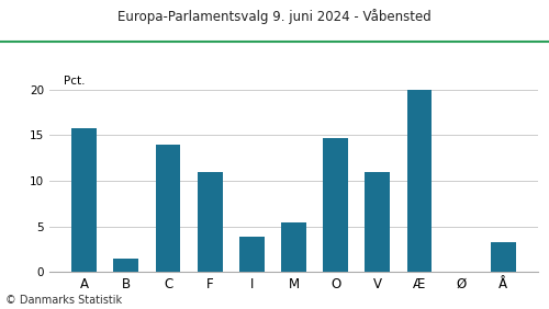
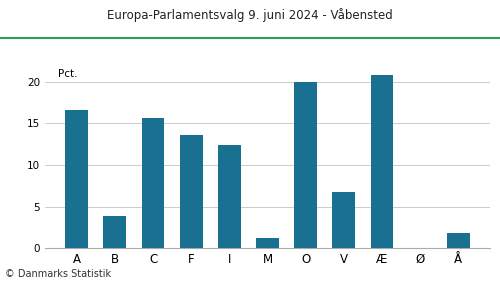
A: 15.8 -> 16.6
B: 1.4 -> 3.8
C: 14.0 -> 15.6
F: 11.0 -> 13.6
I: 3.9 -> 12.4
M: 5.4 -> 1.2
O: 14.7 -> 20.0
V: 11.0 -> 6.8
Æ: 19.9 -> 20.8
Å: 3.2 -> 1.8
